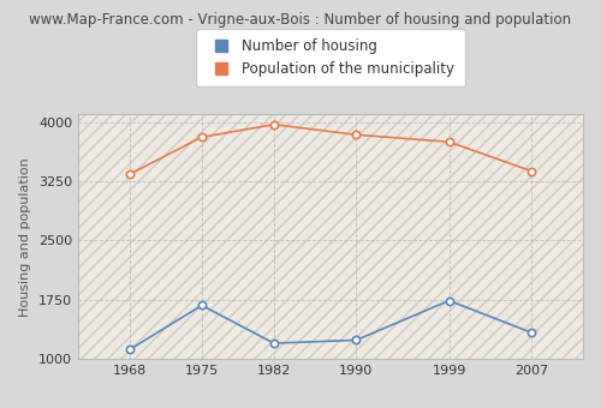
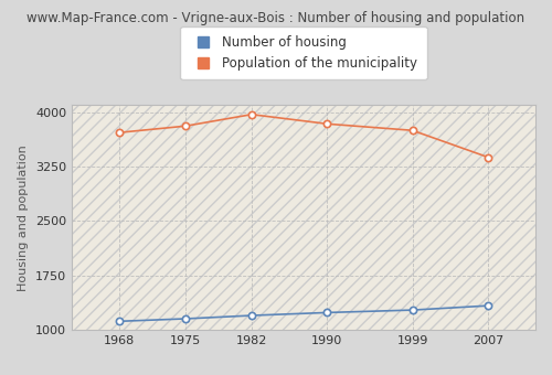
Population of the municipality/1968: 3340 -> 3720
Number of housing/1975: 1680 -> 1160
Number of housing/1999: 1740 -> 1280
